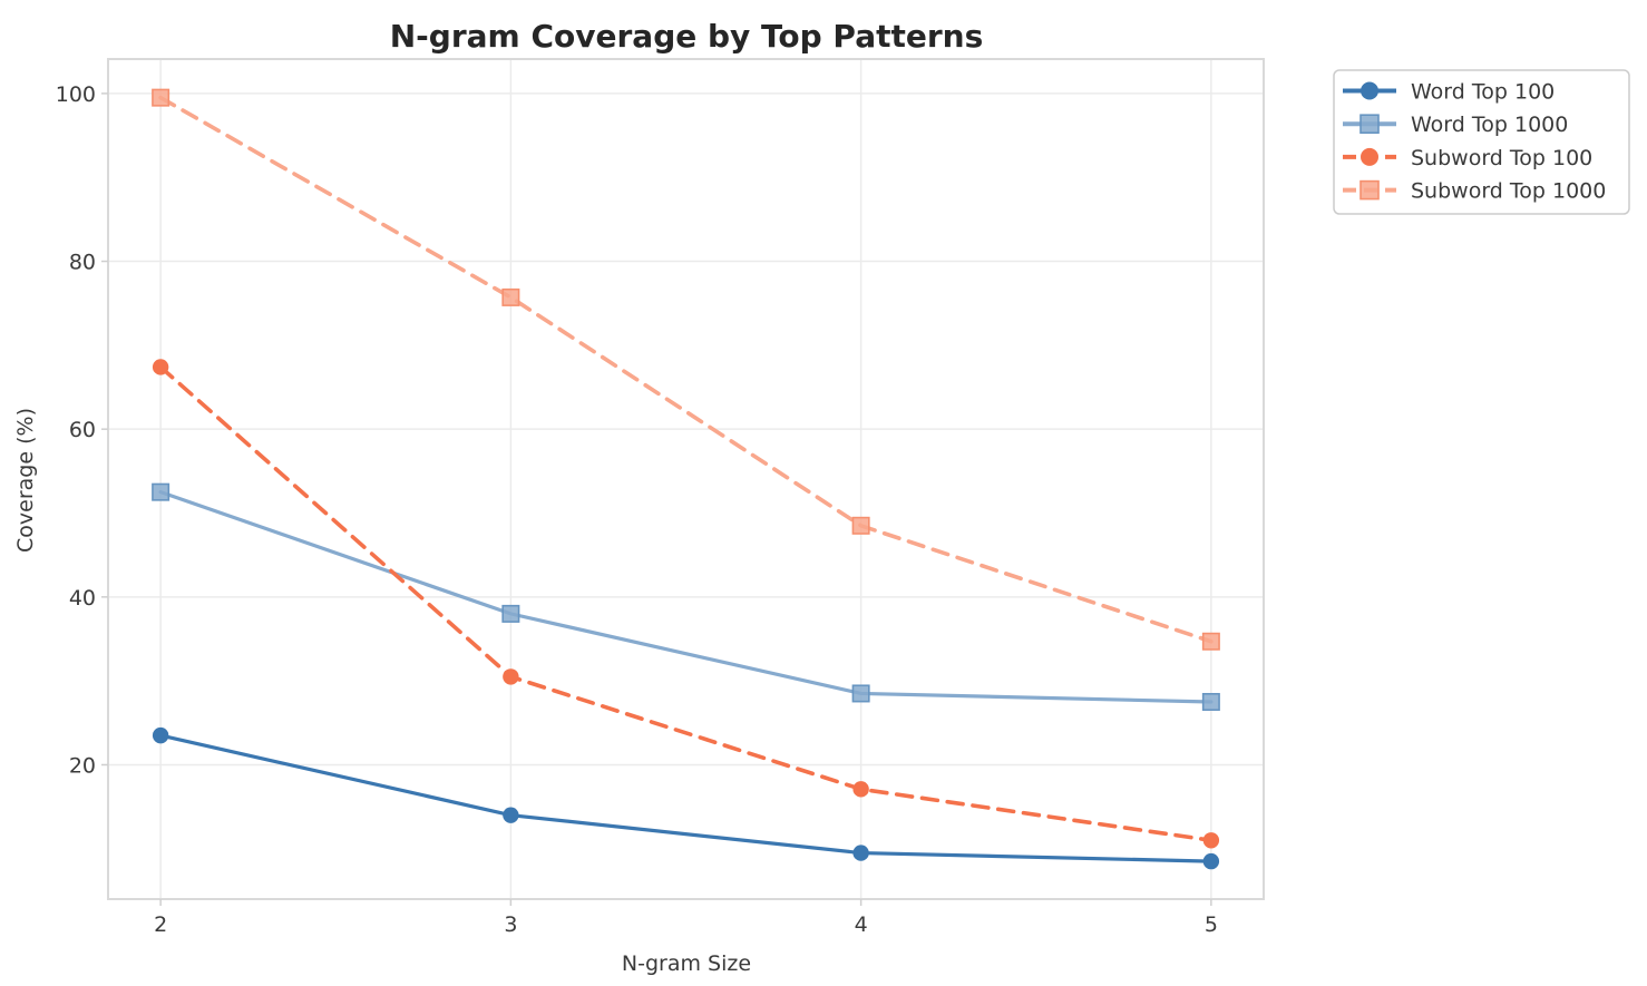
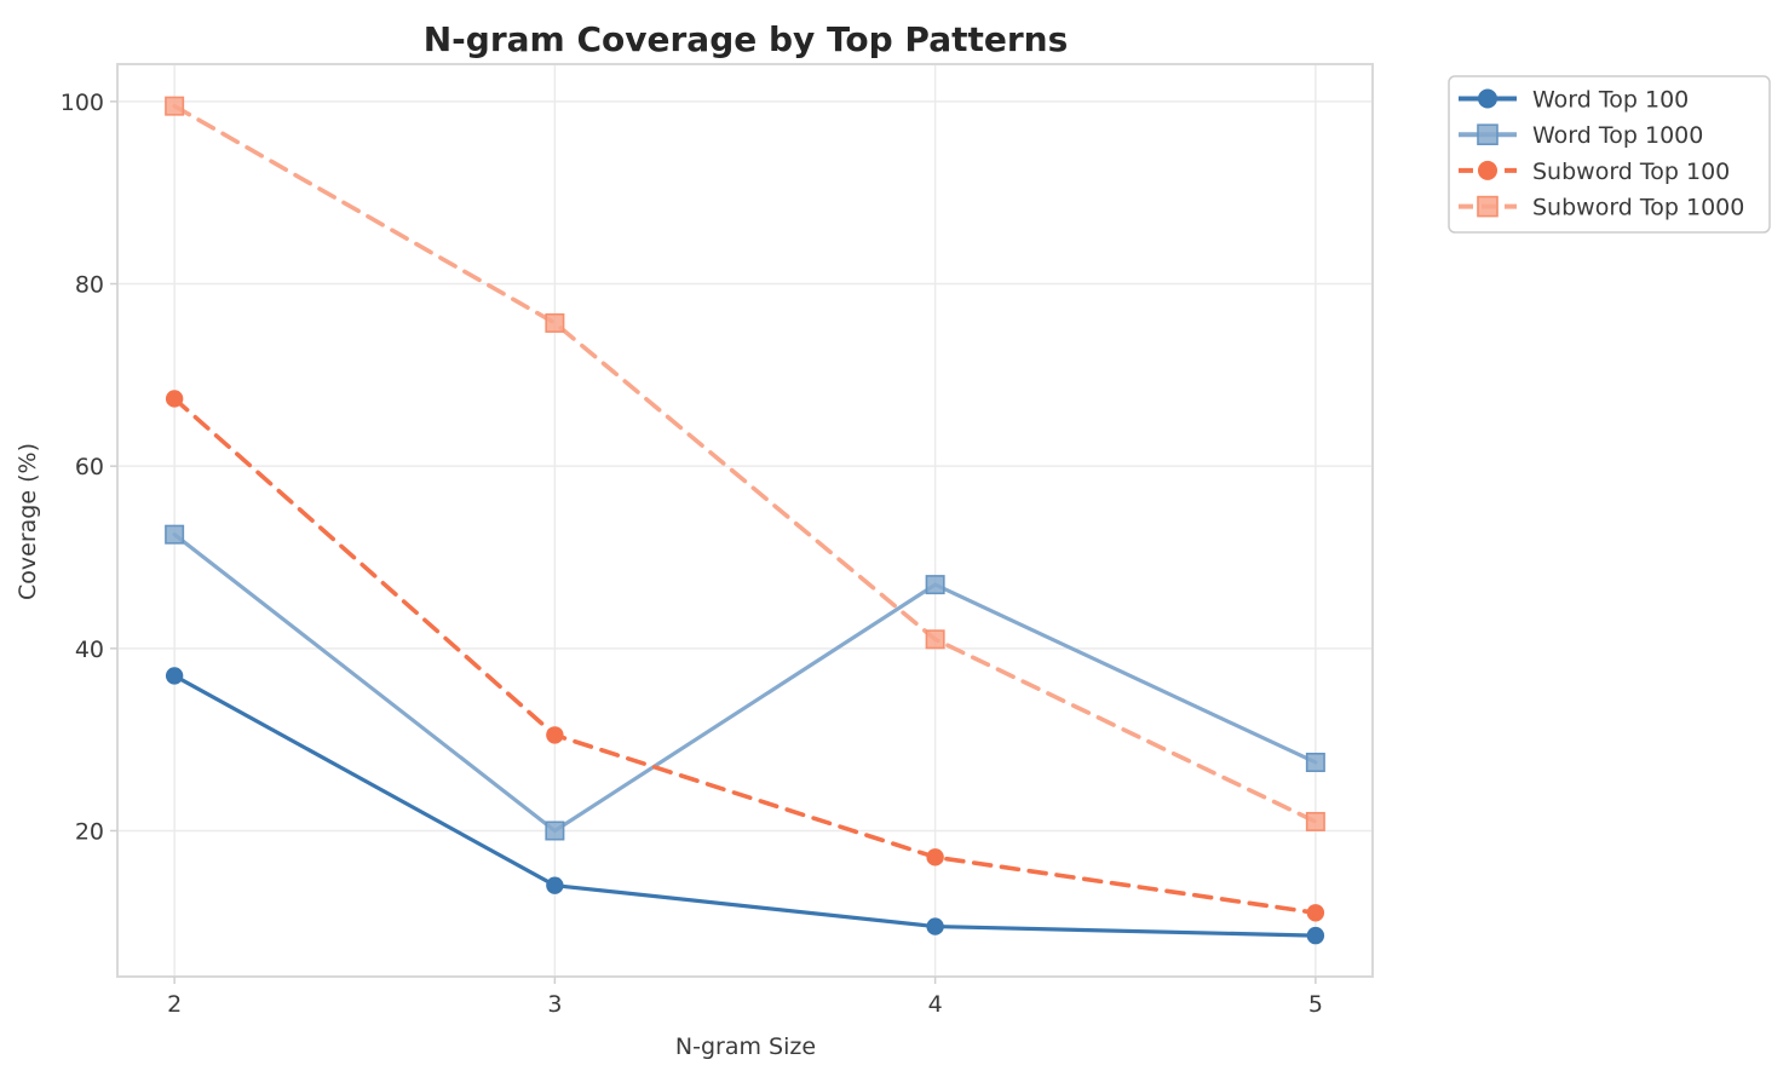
Word Top 100/2: 24 -> 37
Word Top 1000/3: 38 -> 20
Word Top 1000/4: 28 -> 47
Subword Top 1000/4: 48 -> 41
Subword Top 1000/5: 35 -> 21
